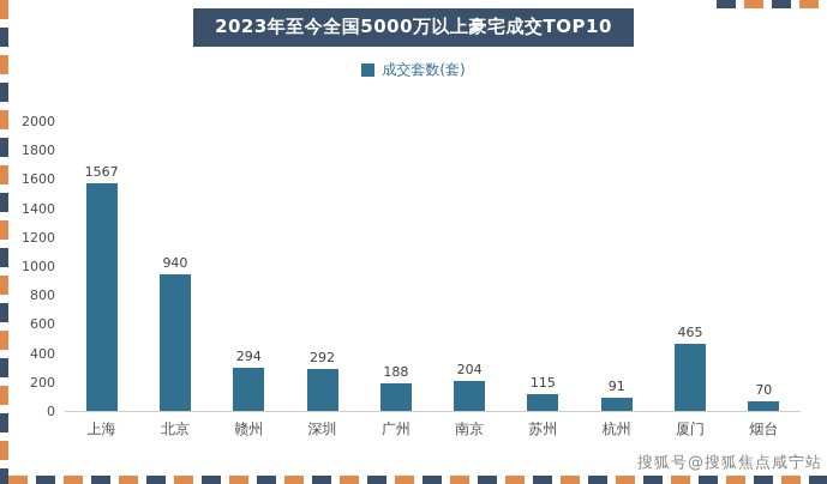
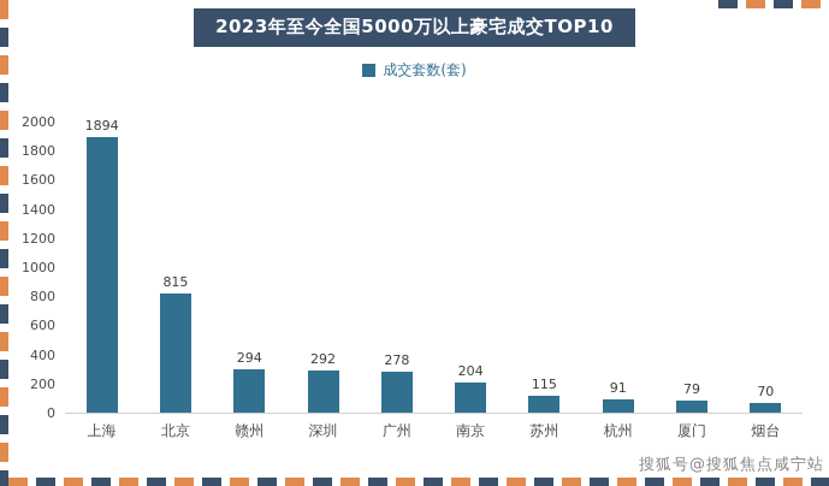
上海: 1567 -> 1894
北京: 940 -> 815
广州: 188 -> 278
厦门: 465 -> 79
